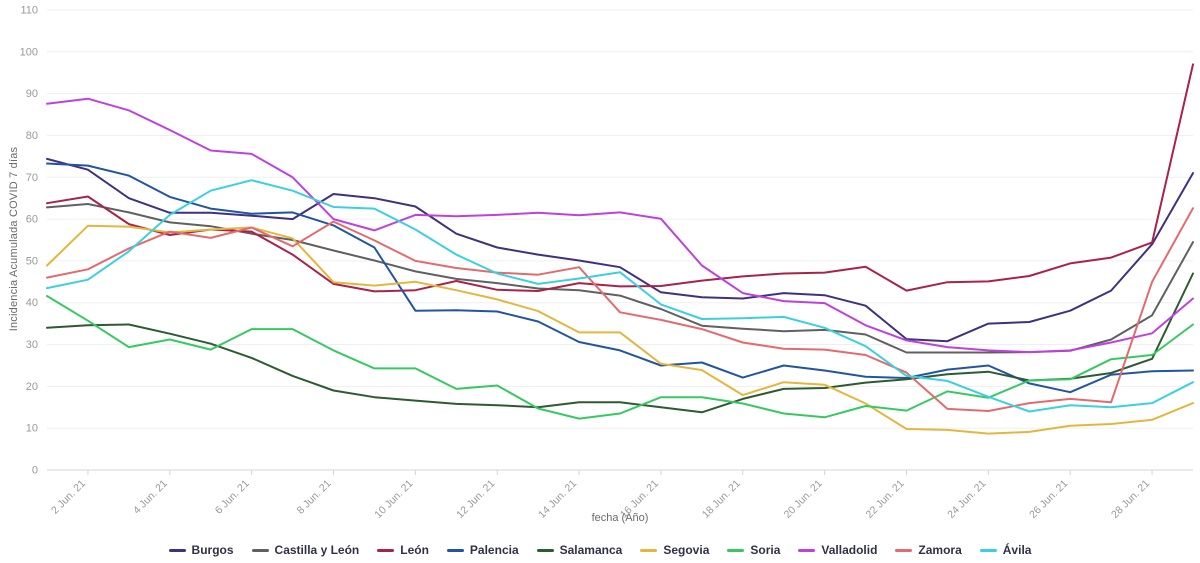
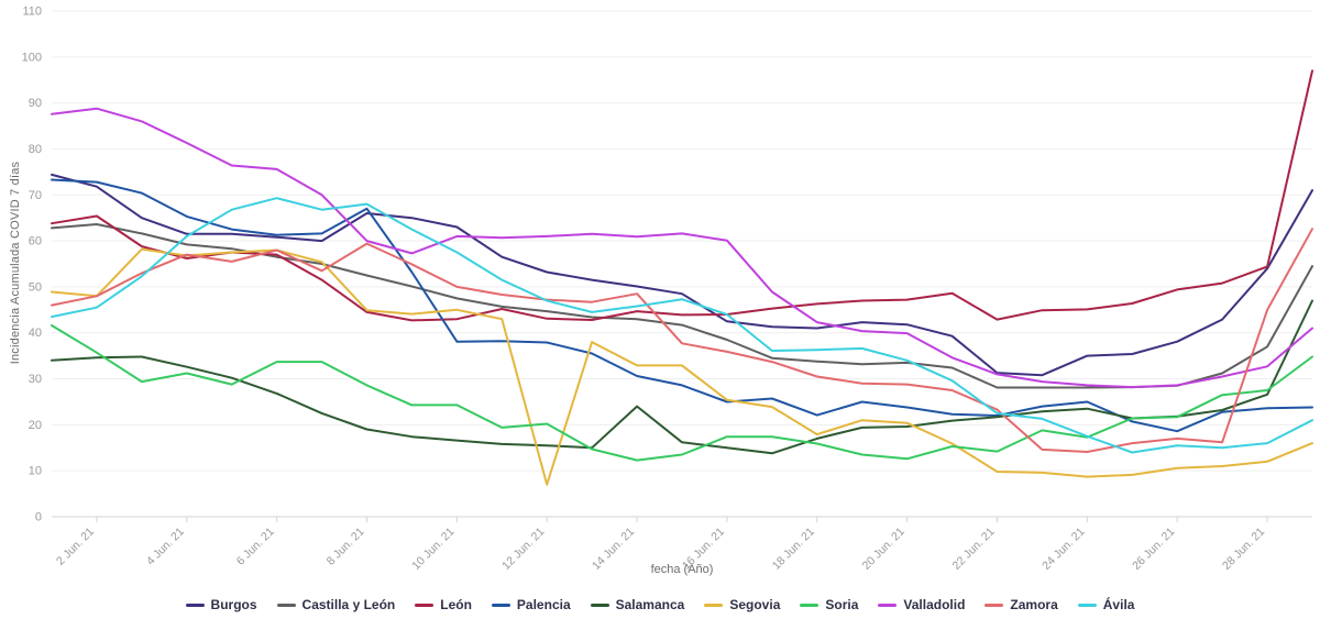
Segovia/2 Jun. 21: 58 -> 48
Palencia/8 Jun. 21: 58 -> 67
Ávila/8 Jun. 21: 63 -> 68
Segovia/12 Jun. 21: 41 -> 7
Salamanca/14 Jun. 21: 16 -> 24
Ávila/16 Jun. 21: 40 -> 44
